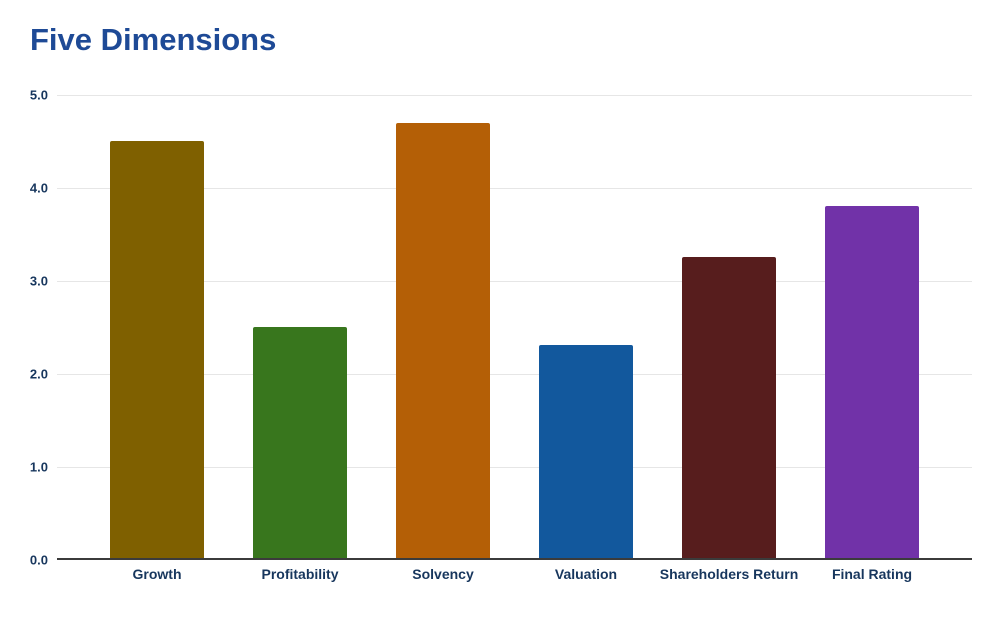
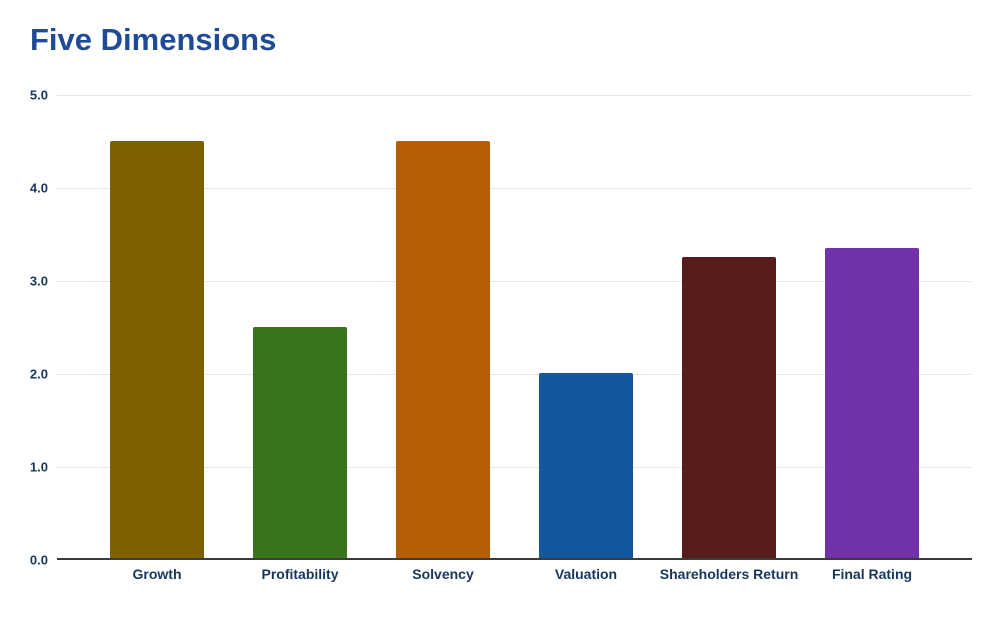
Solvency: 4.7 -> 4.5
Valuation: 2.3 -> 2.0
Final Rating: 3.8 -> 3.4
